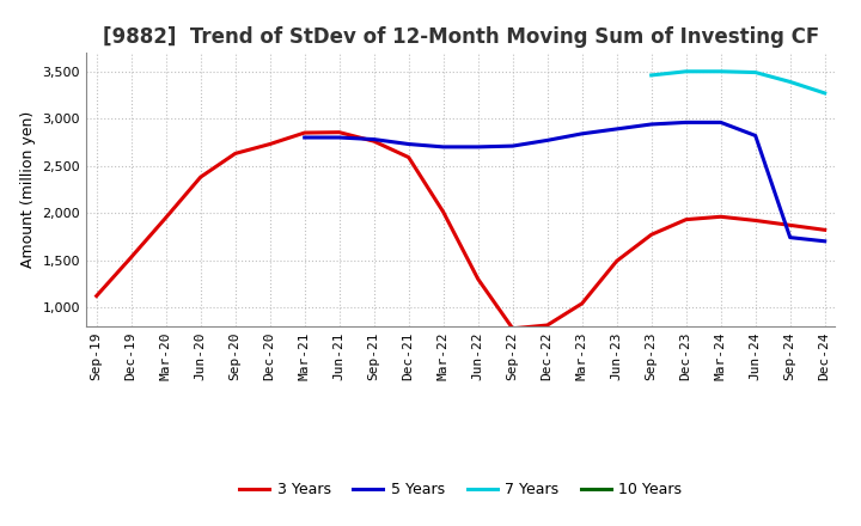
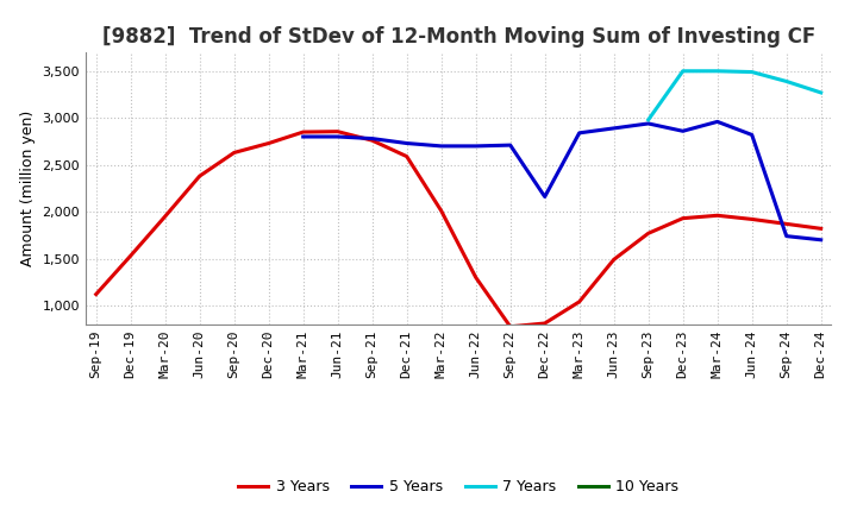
5 Years/Dec-22: 2,770 -> 2,160
7 Years/Sep-23: 3,460 -> 2,980
5 Years/Dec-23: 2,960 -> 2,860
